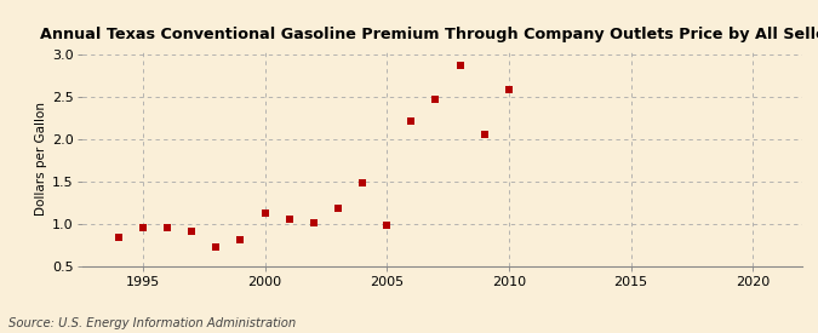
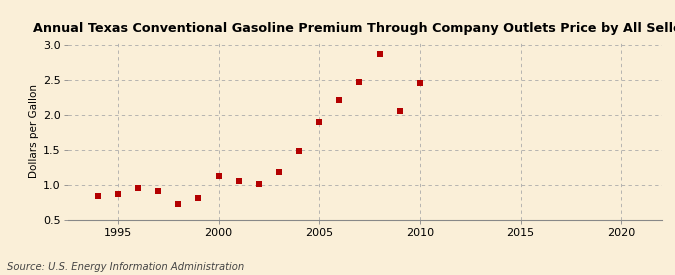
1995: 0.96 -> 0.87
2005: 0.98 -> 1.90
2010: 2.58 -> 2.46
